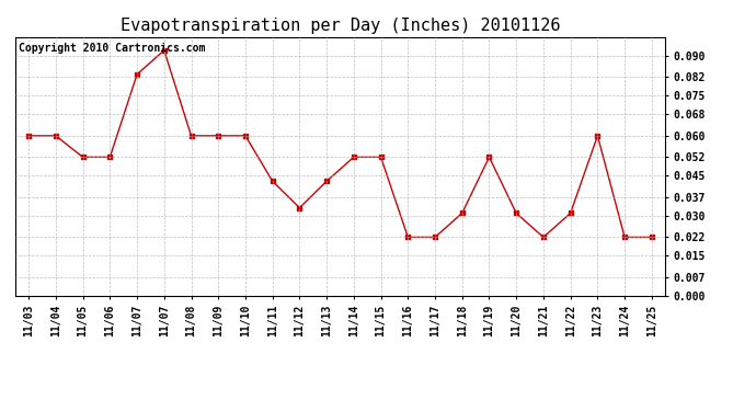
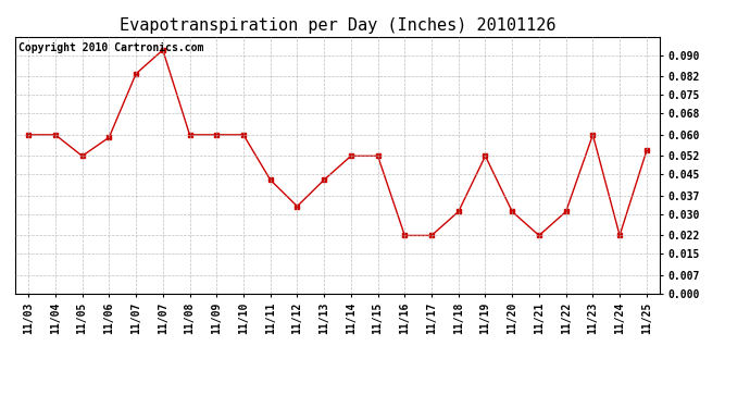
11/06: 0.052 -> 0.059
11/25: 0.022 -> 0.054
